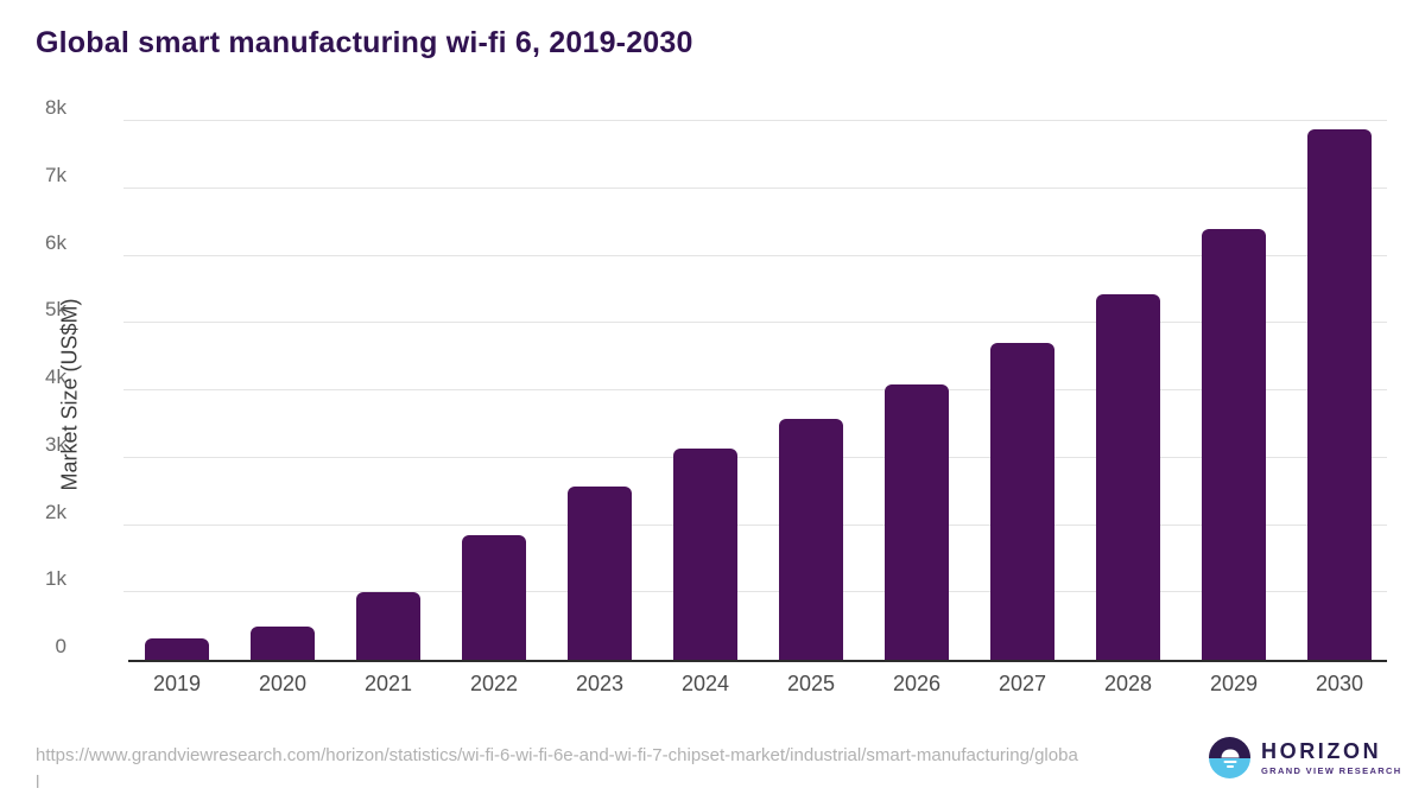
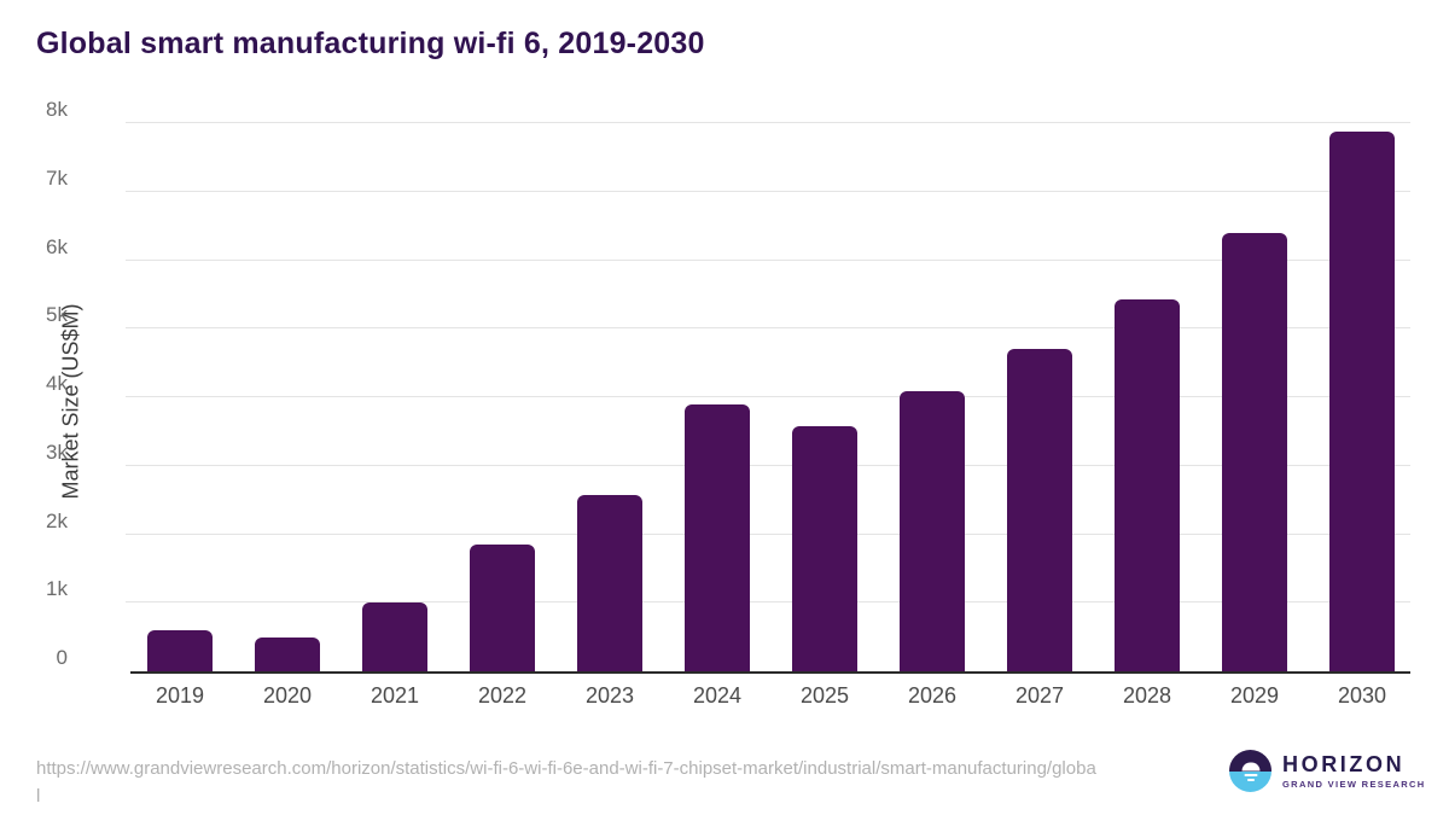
2019: 0.3k -> 0.6k
2024: 3.1k -> 3.9k
